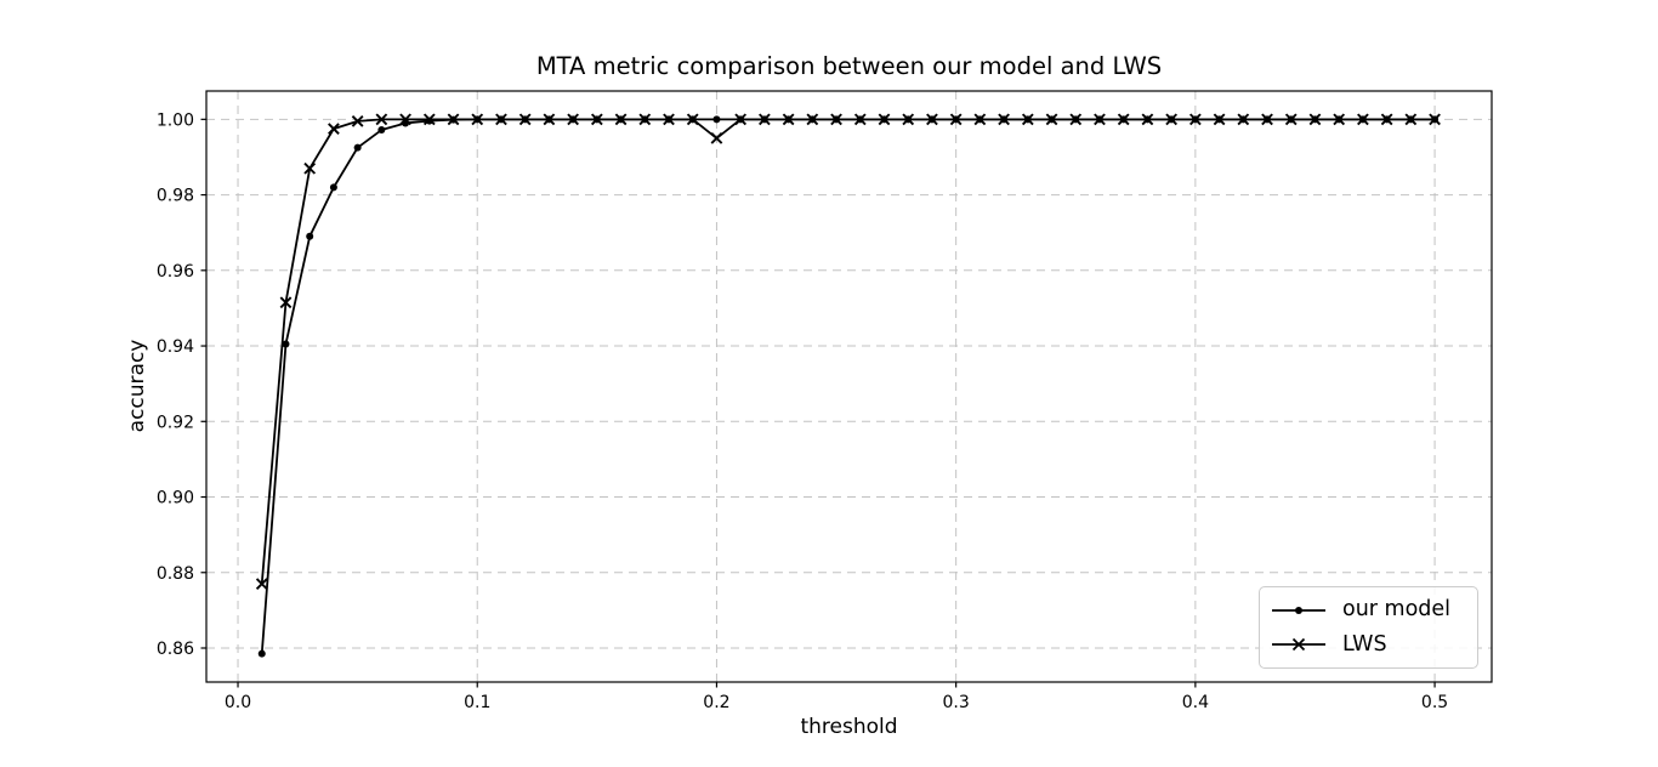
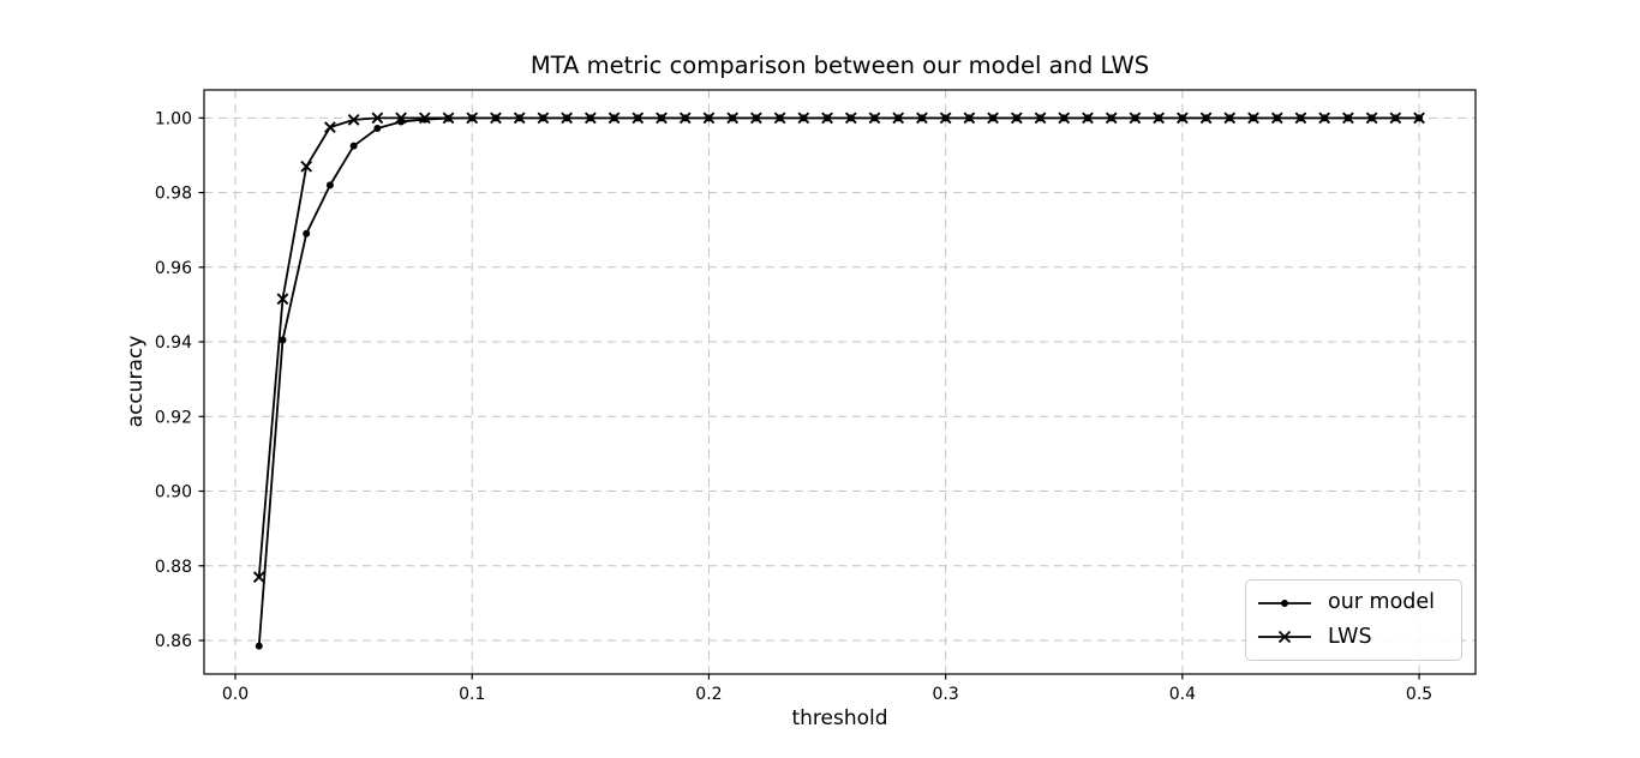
LWS/0.2: 0.995 -> 1.000
